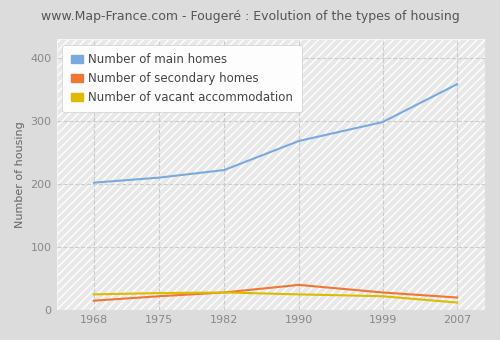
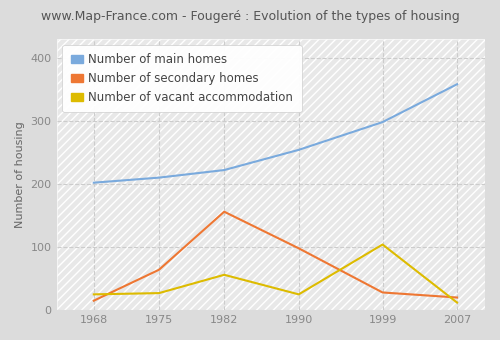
Number of secondary homes/1975: 22 -> 64
Number of secondary homes/1982: 28 -> 156
Number of vacant accommodation/1982: 28 -> 56
Number of main homes/1990: 268 -> 254
Number of secondary homes/1990: 40 -> 98
Number of vacant accommodation/1999: 22 -> 104
